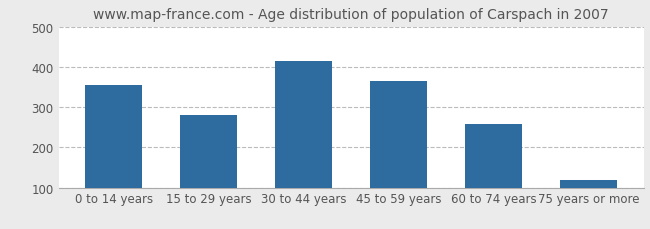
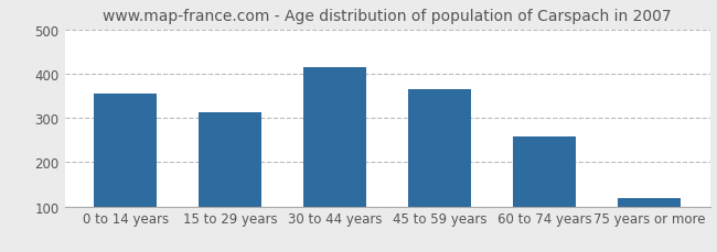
15 to 29 years: 280 -> 312
